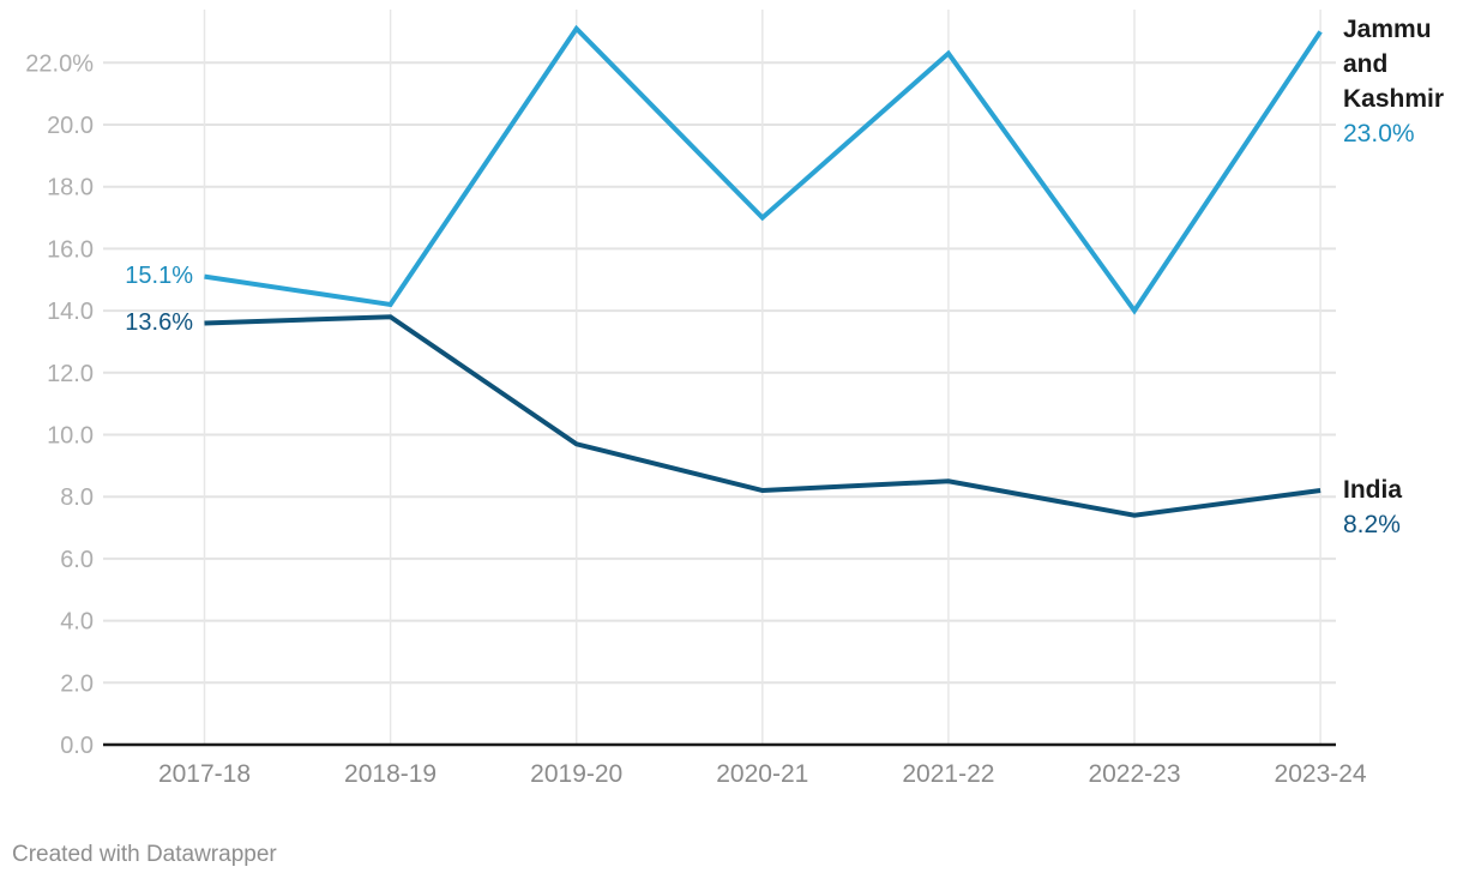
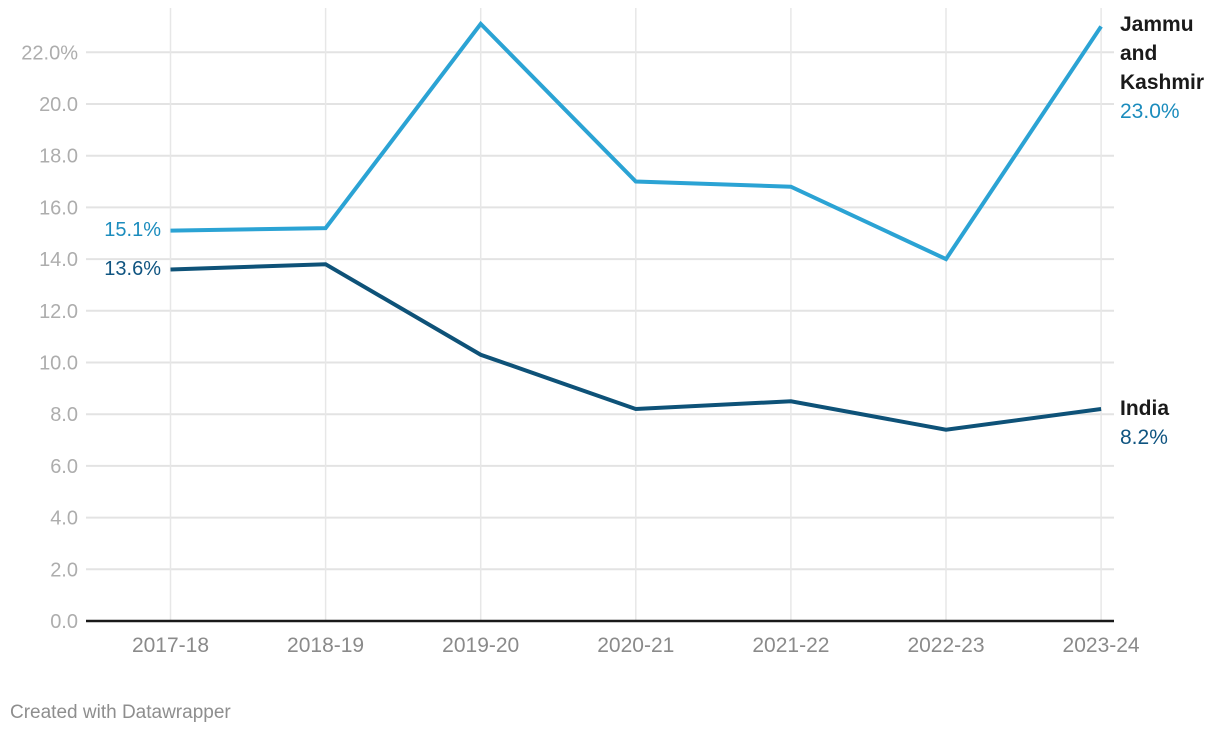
Jammu and Kashmir/2018-19: 14.2% -> 15.2%
India/2019-20: 9.7% -> 10.3%
Jammu and Kashmir/2021-22: 22.3% -> 16.8%
